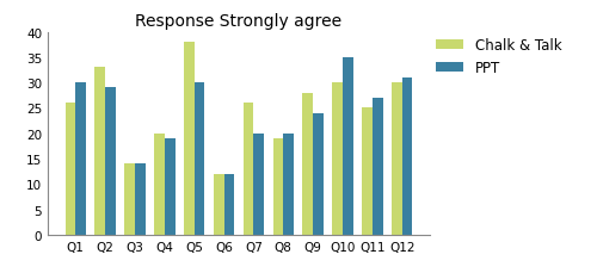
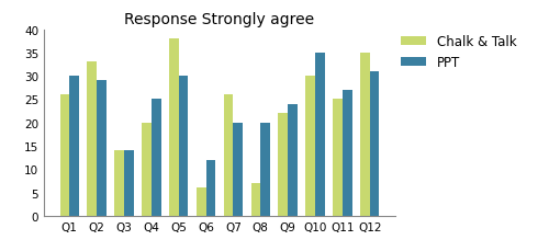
PPT/Q4: 19 -> 25
Chalk & Talk/Q6: 12 -> 6
Chalk & Talk/Q8: 19 -> 7
Chalk & Talk/Q9: 28 -> 22
Chalk & Talk/Q12: 30 -> 35
